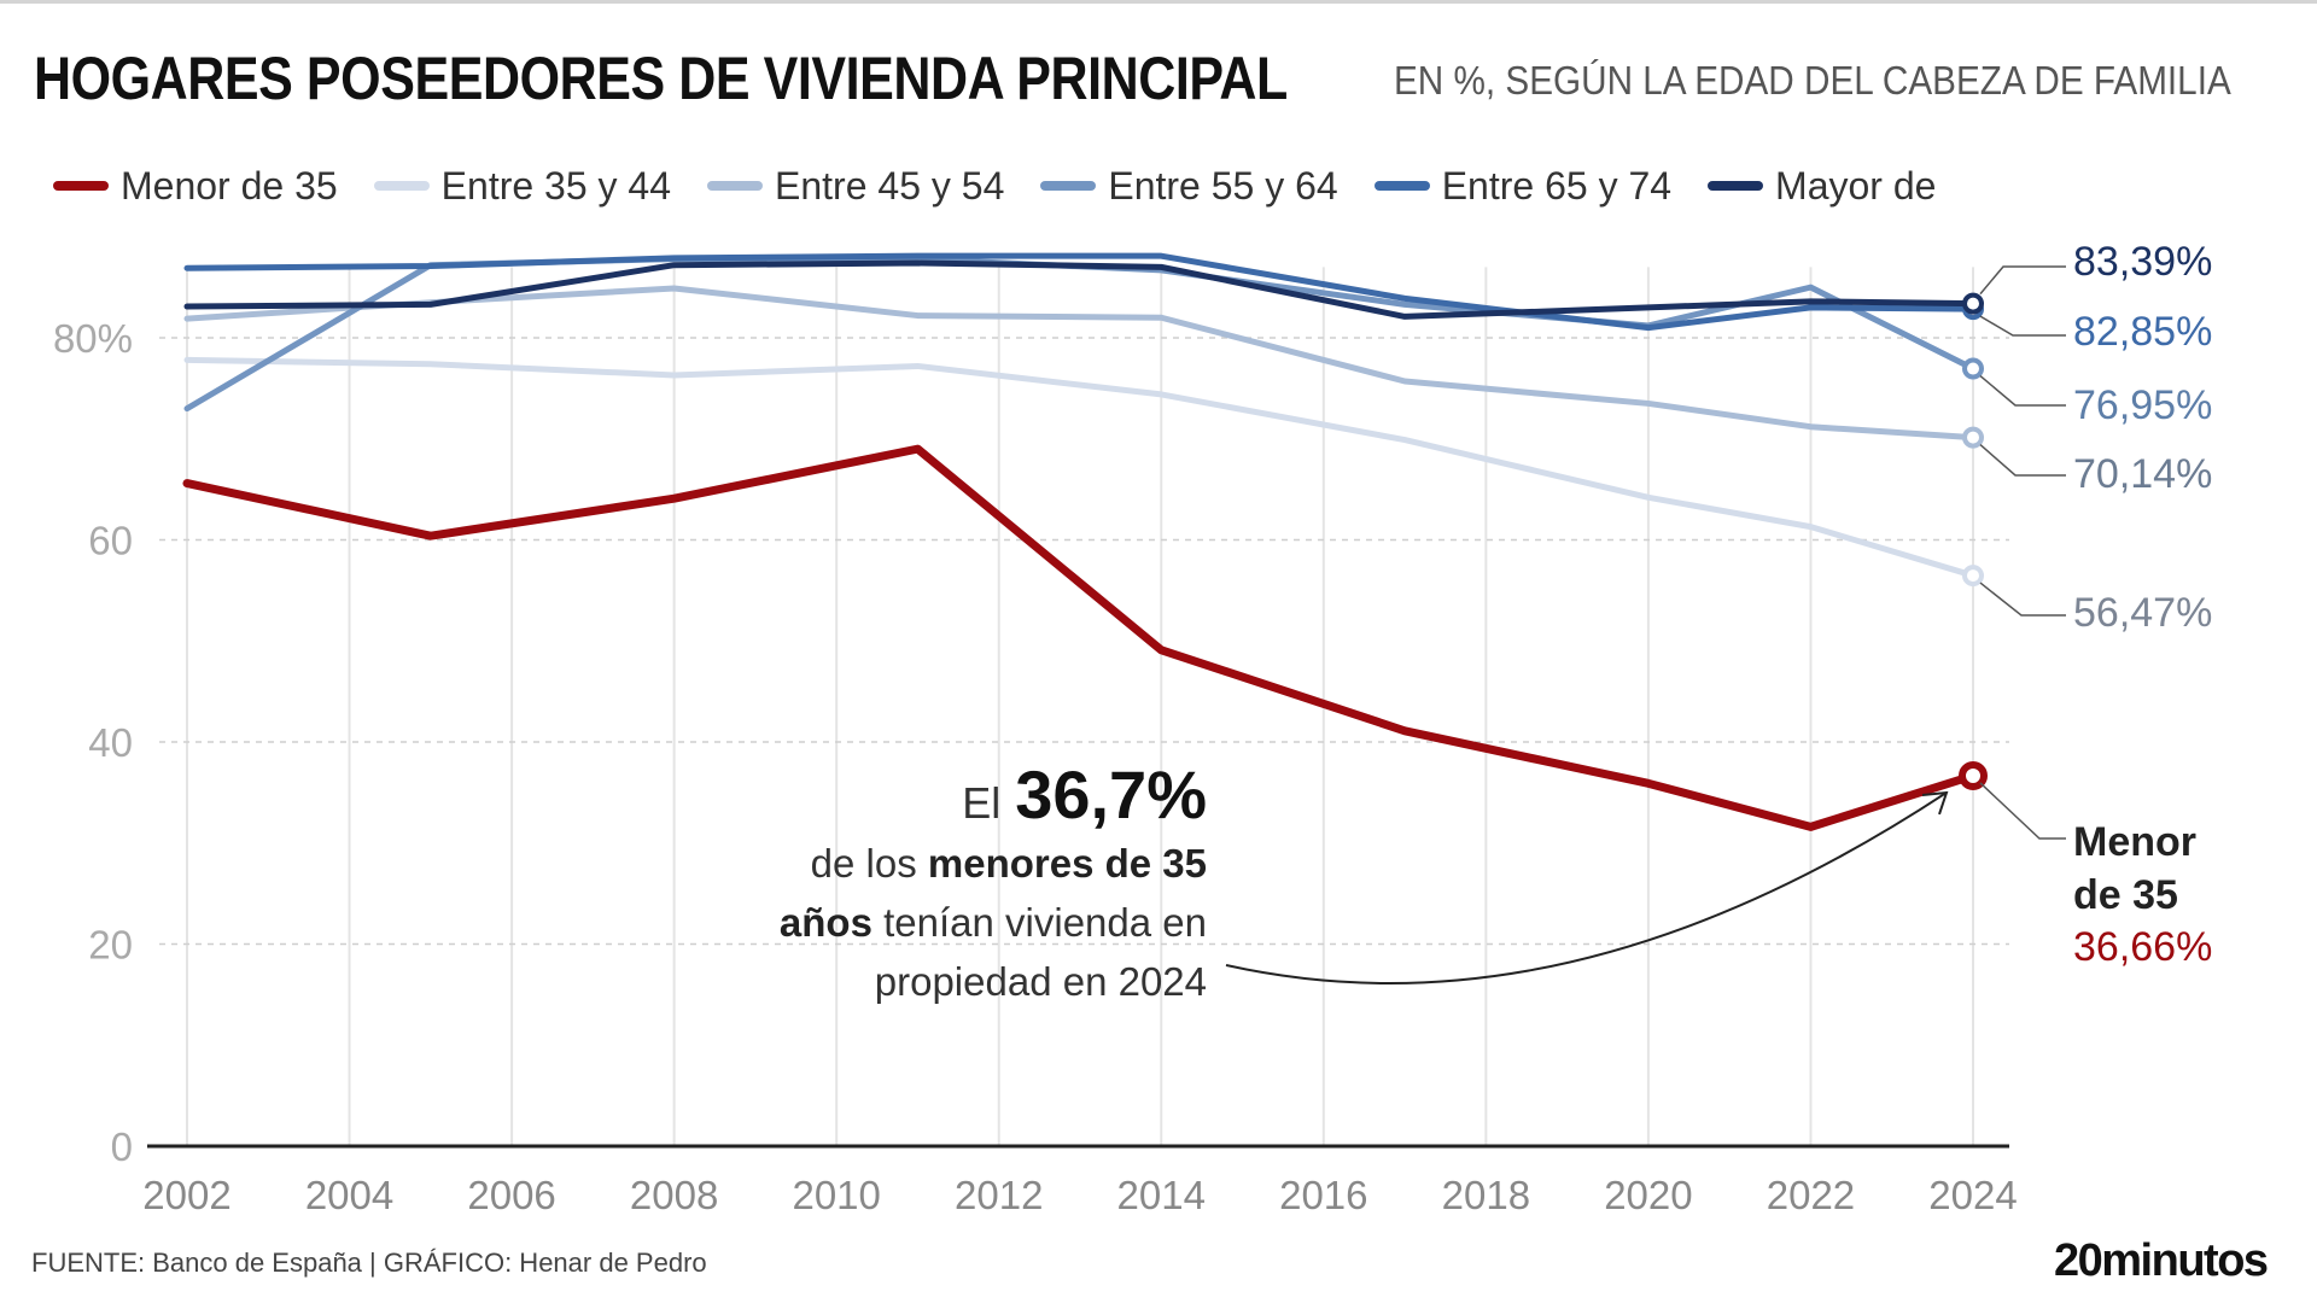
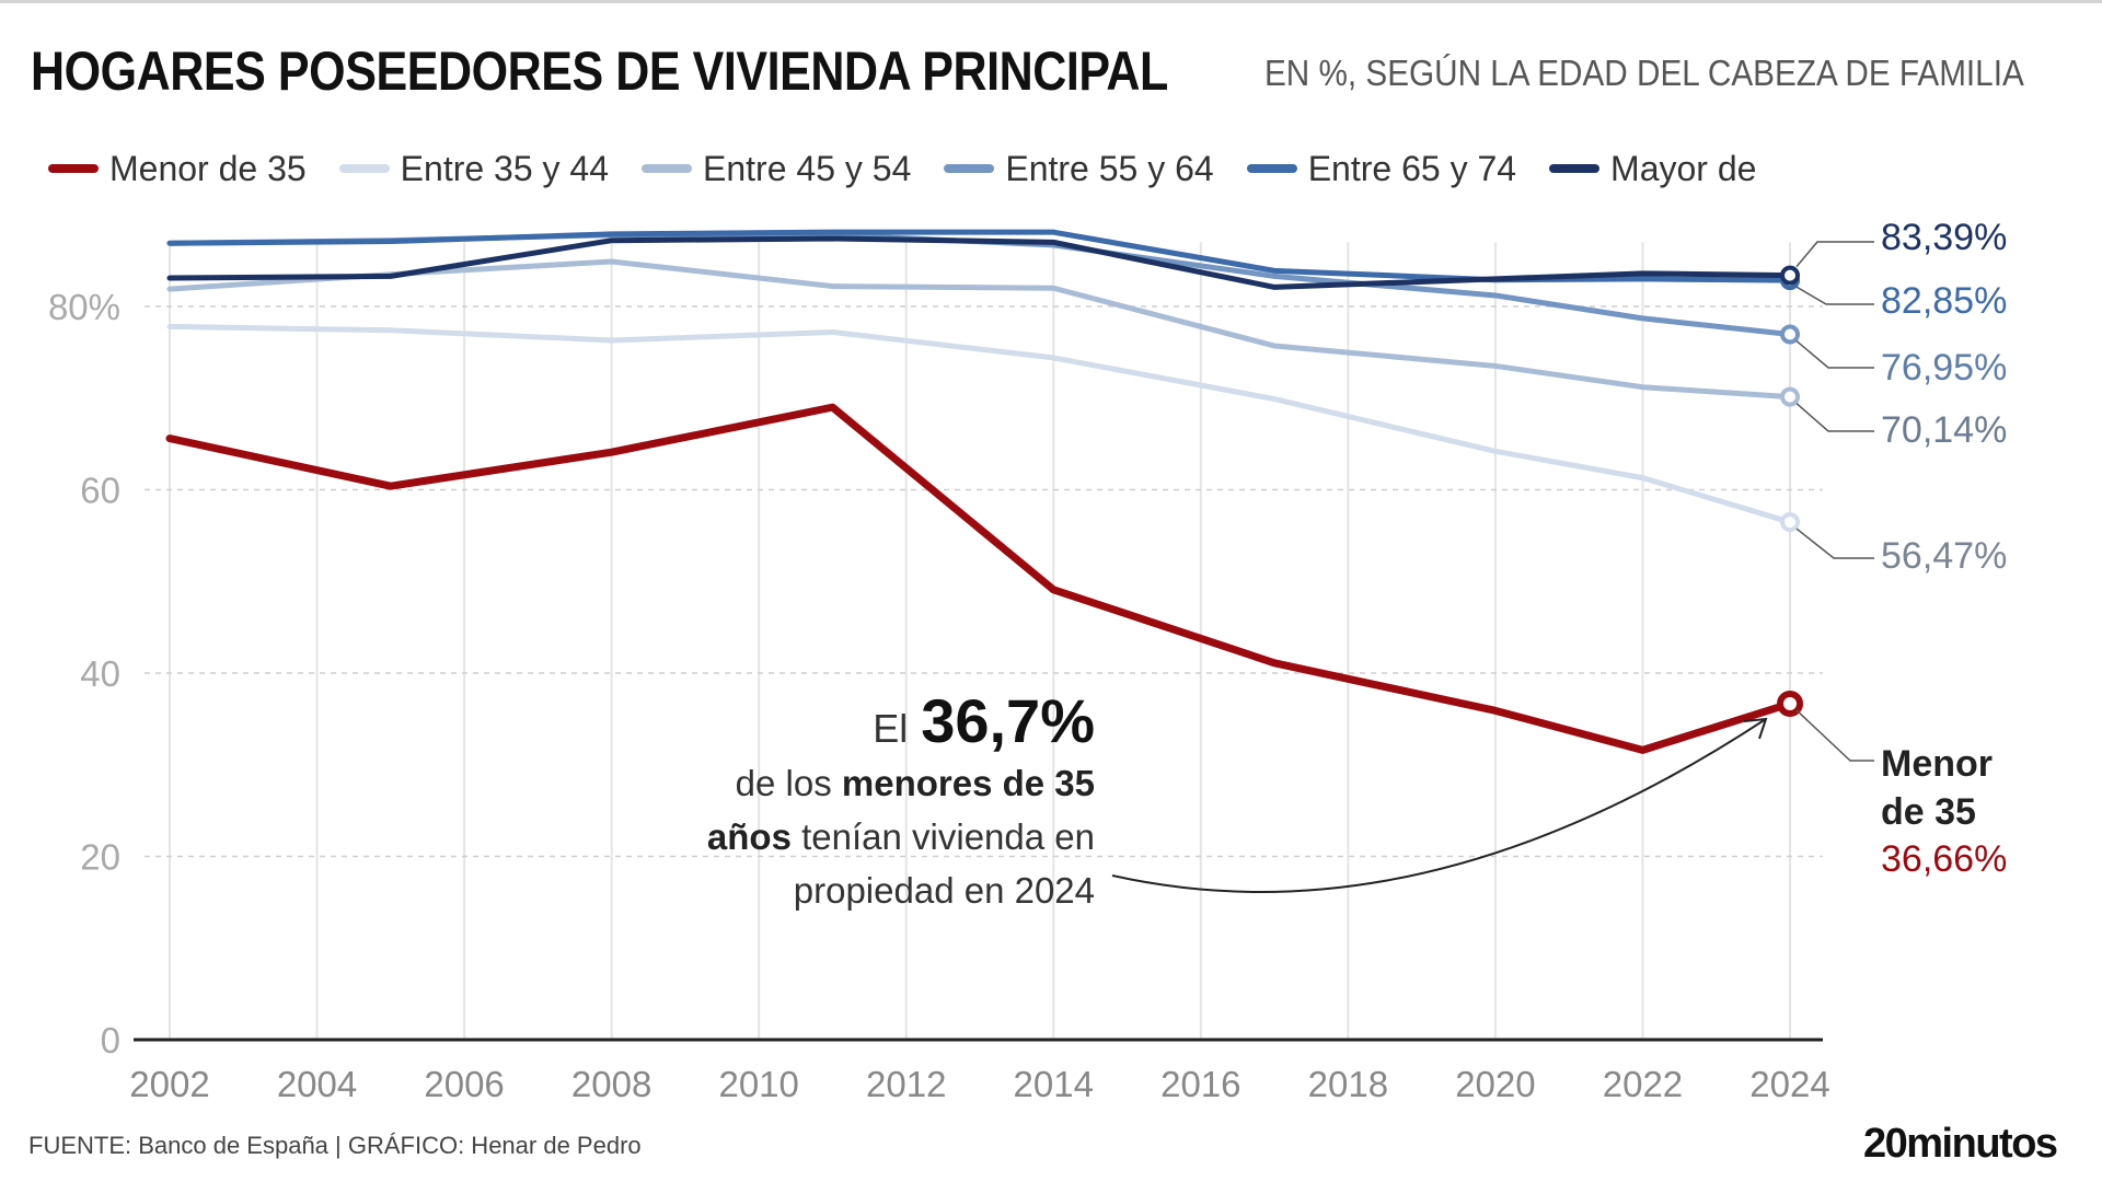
Entre 55 y 64/2002: 73% -> 87%
Entre 65 y 74/2020: 81% -> 83%
Entre 55 y 64/2022: 85% -> 79%
